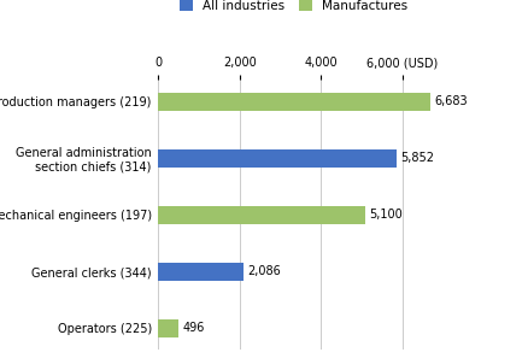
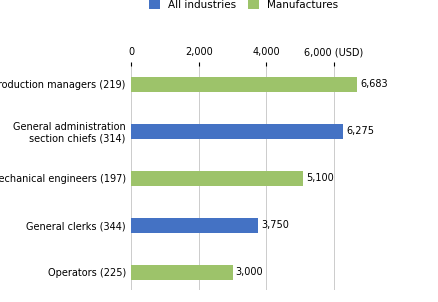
General administration section chiefs (314): 5,852 -> 6,275
General clerks (344): 2,086 -> 3,750
Operators (225): 496 -> 3,000
